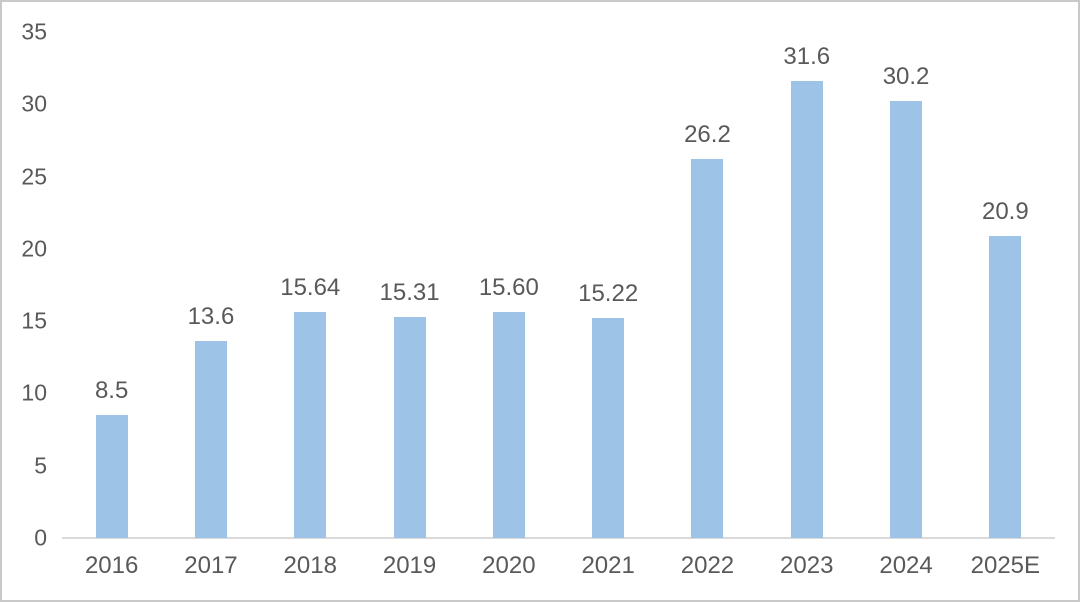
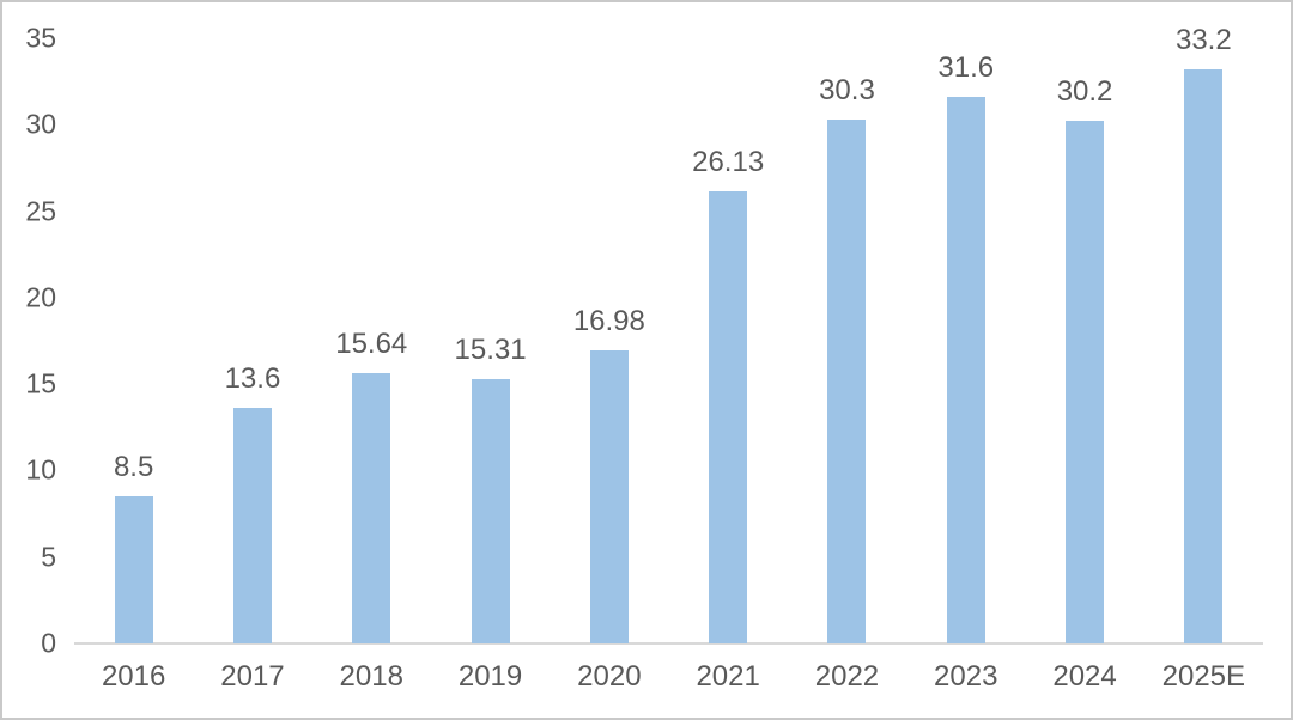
2020: 15.60 -> 16.98
2021: 15.22 -> 26.13
2022: 26.2 -> 30.3
2025E: 20.9 -> 33.2
